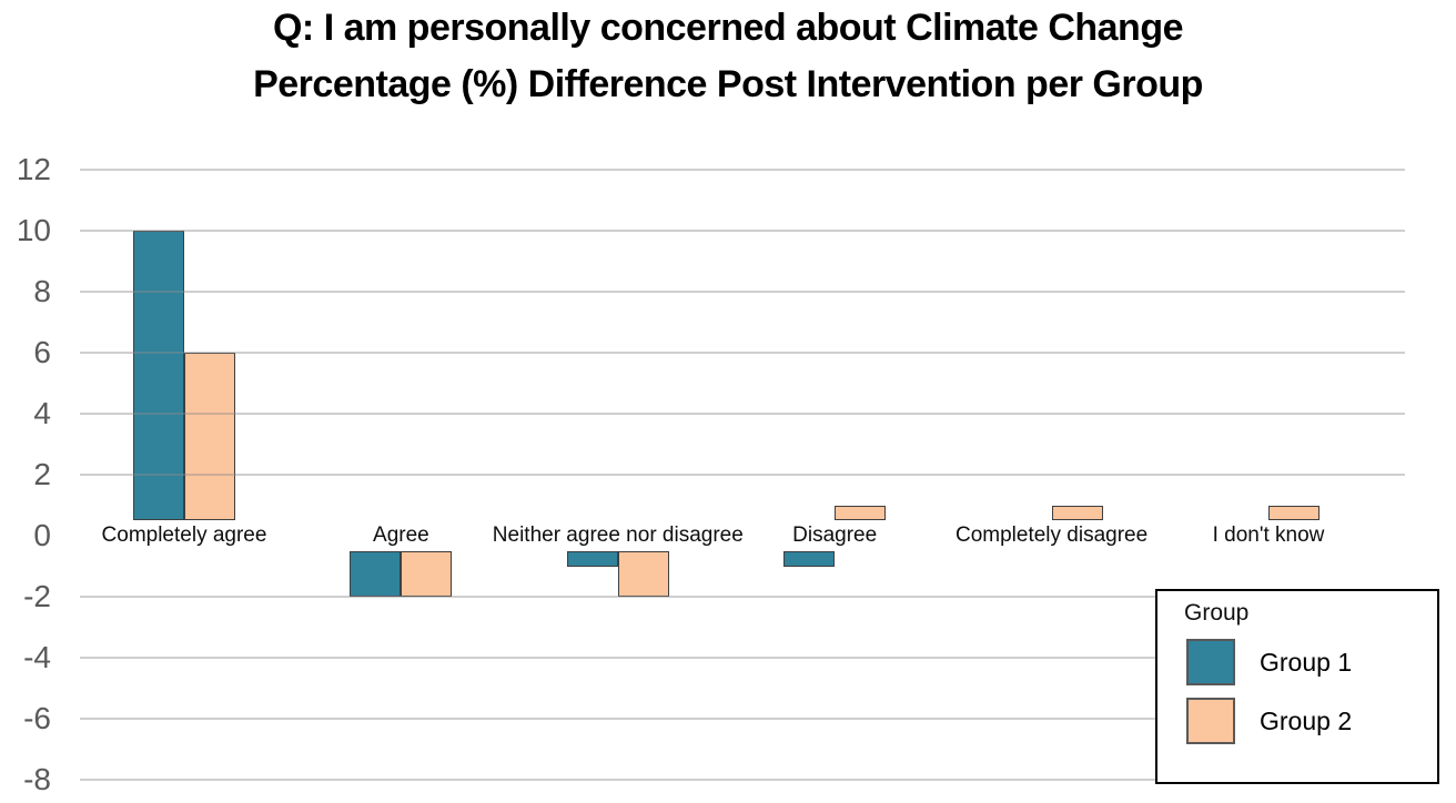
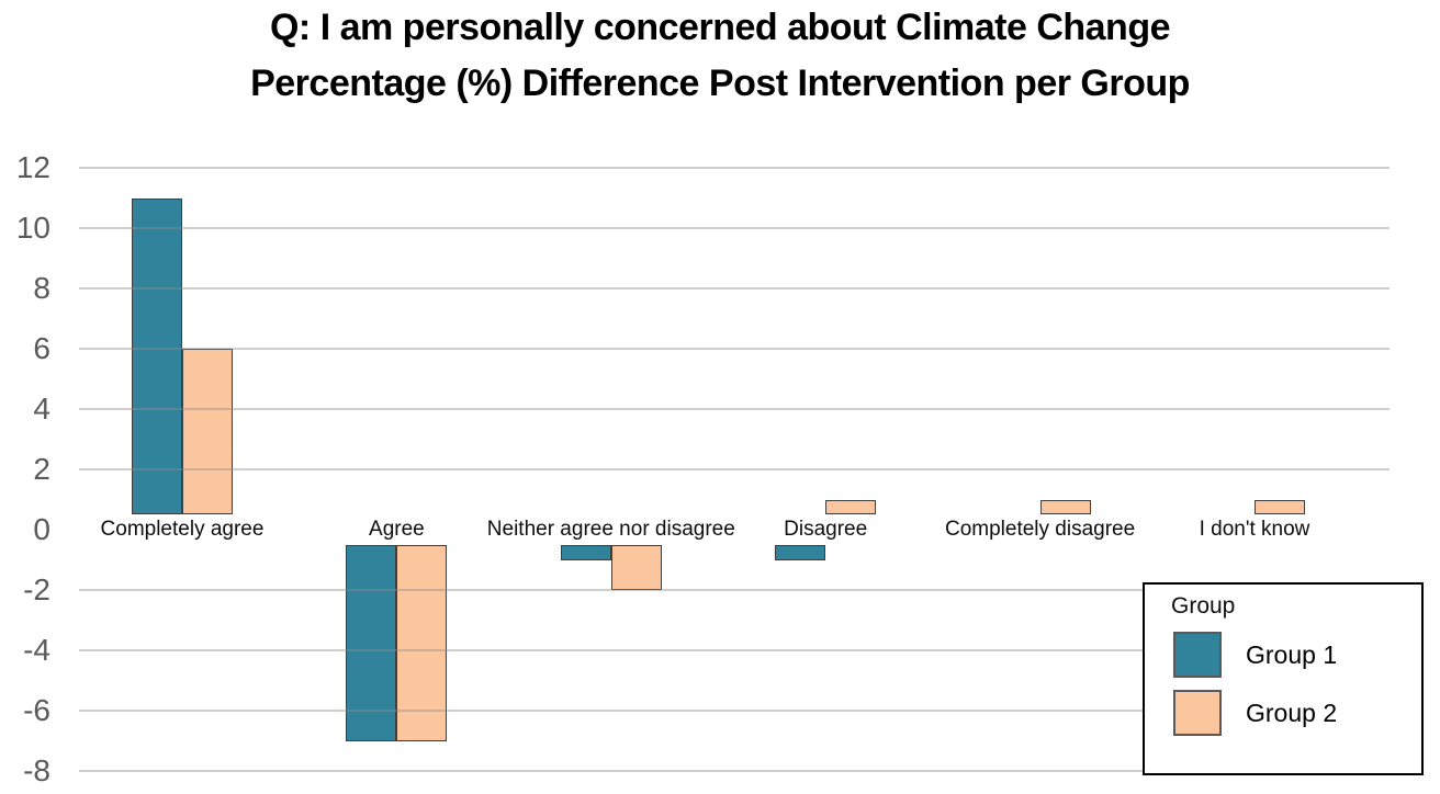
Group 1/Completely agree: 10 -> 11
Group 1/Agree: -2 -> -7
Group 2/Agree: -2 -> -7
